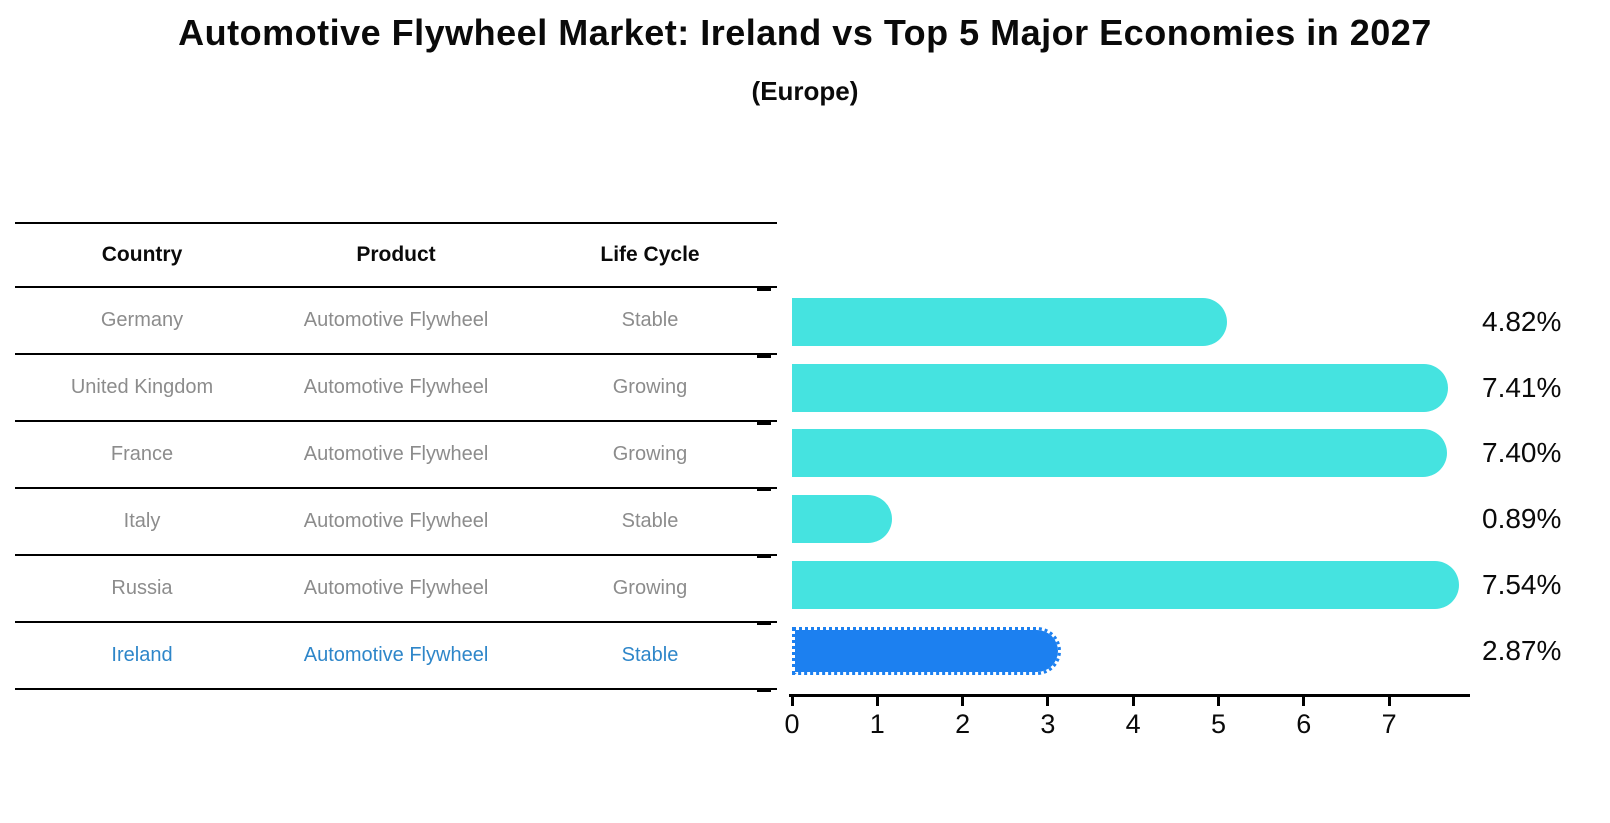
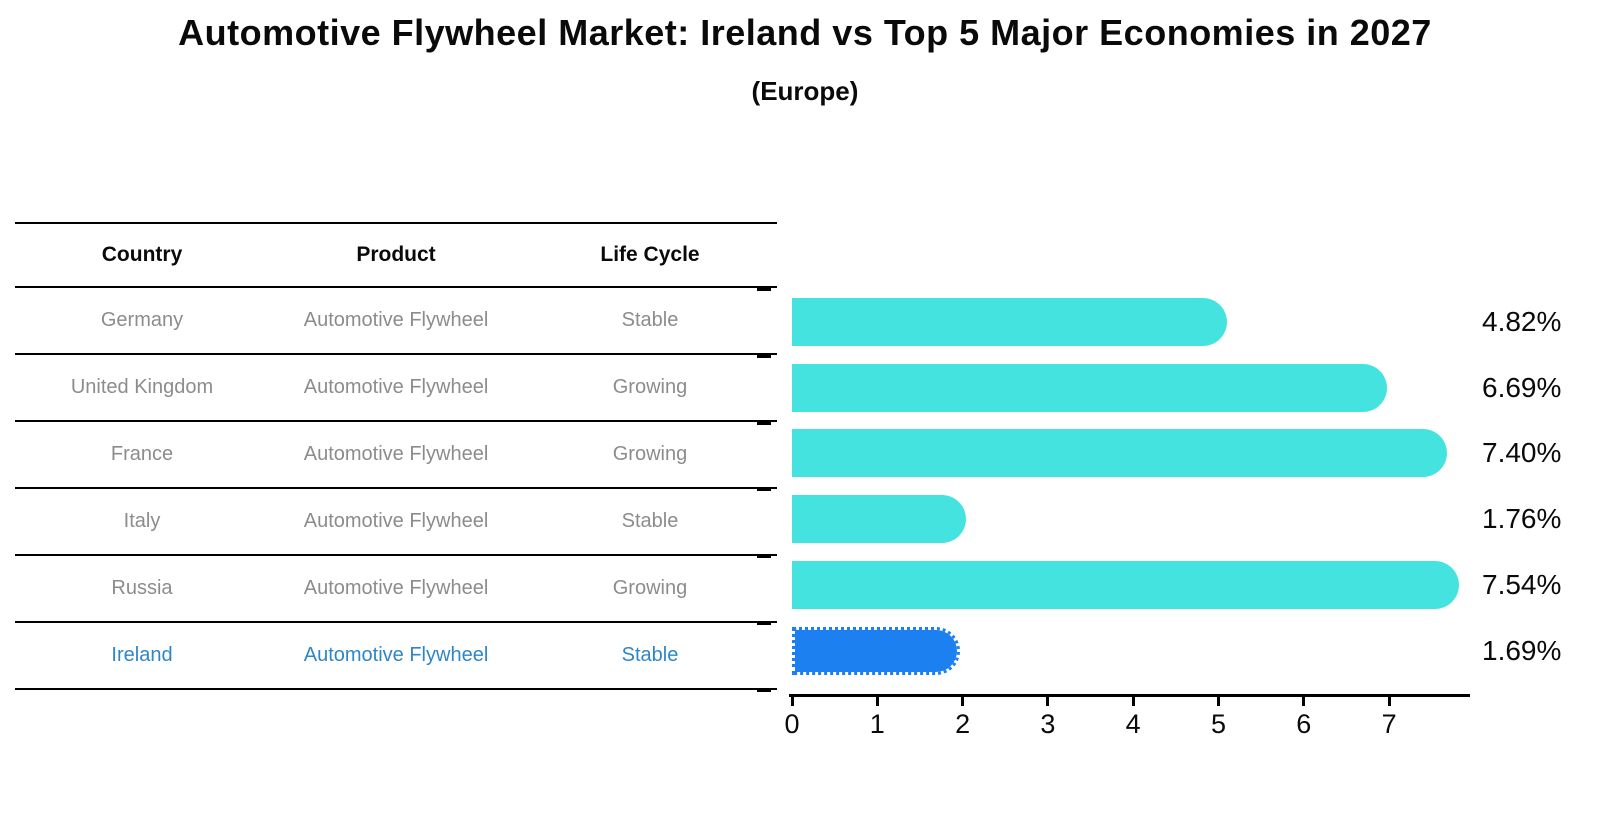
United Kingdom: 7.41% -> 6.69%
Italy: 0.89% -> 1.76%
Ireland: 2.87% -> 1.69%
